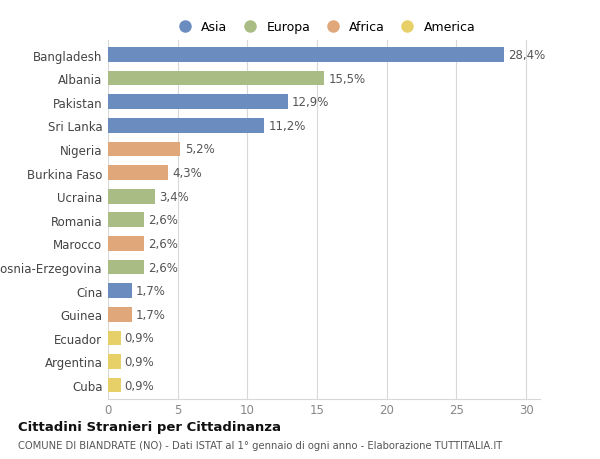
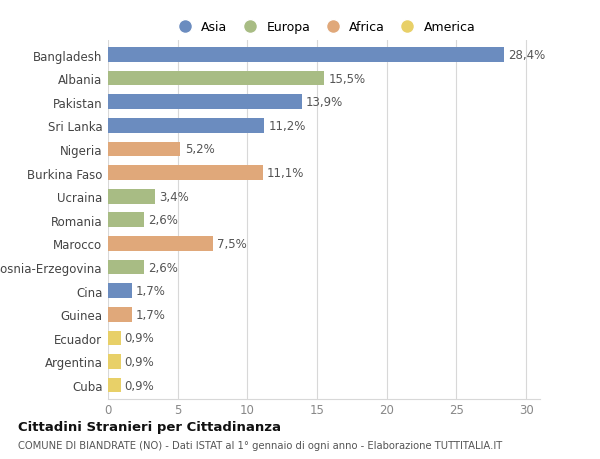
Pakistan: 12,9% -> 13,9%
Burkina Faso: 4,3% -> 11,1%
Marocco: 2,6% -> 7,5%
